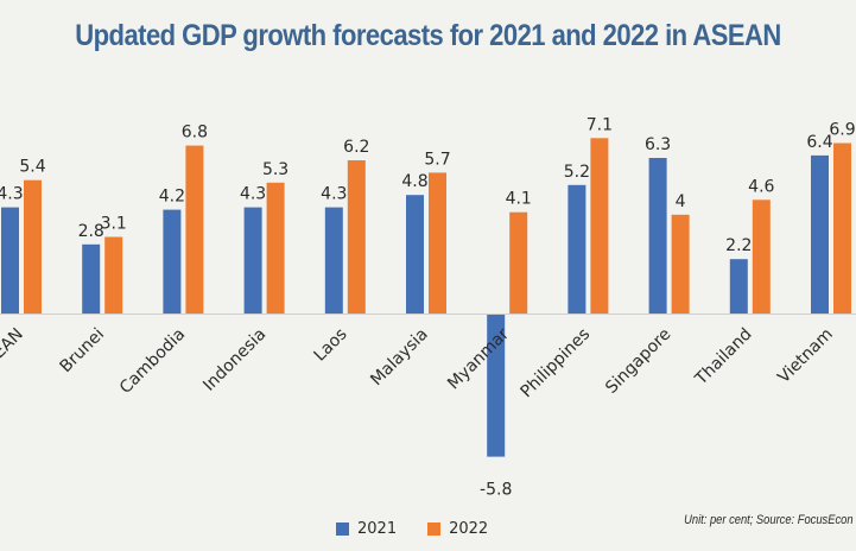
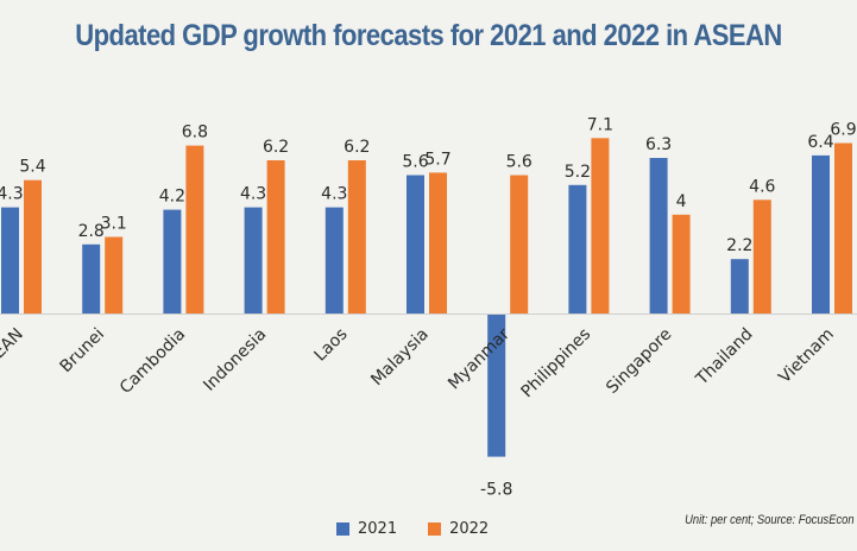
2022/Indonesia: 5.3 -> 6.2
2021/Malaysia: 4.8 -> 5.6
2022/Myanmar: 4.1 -> 5.6
